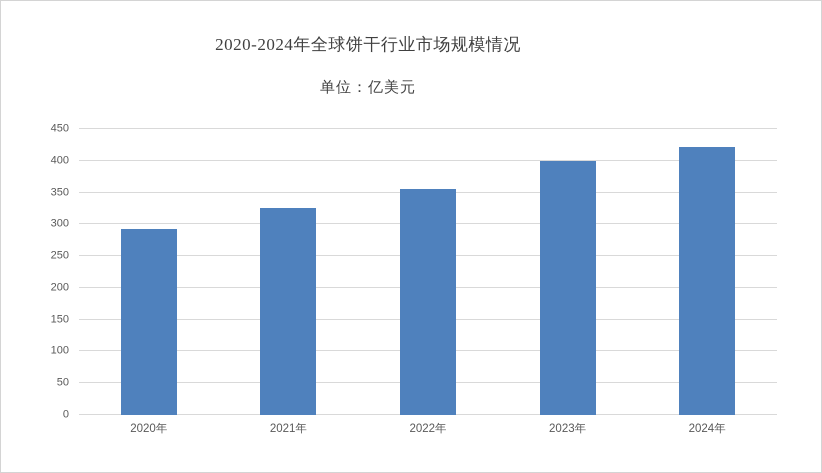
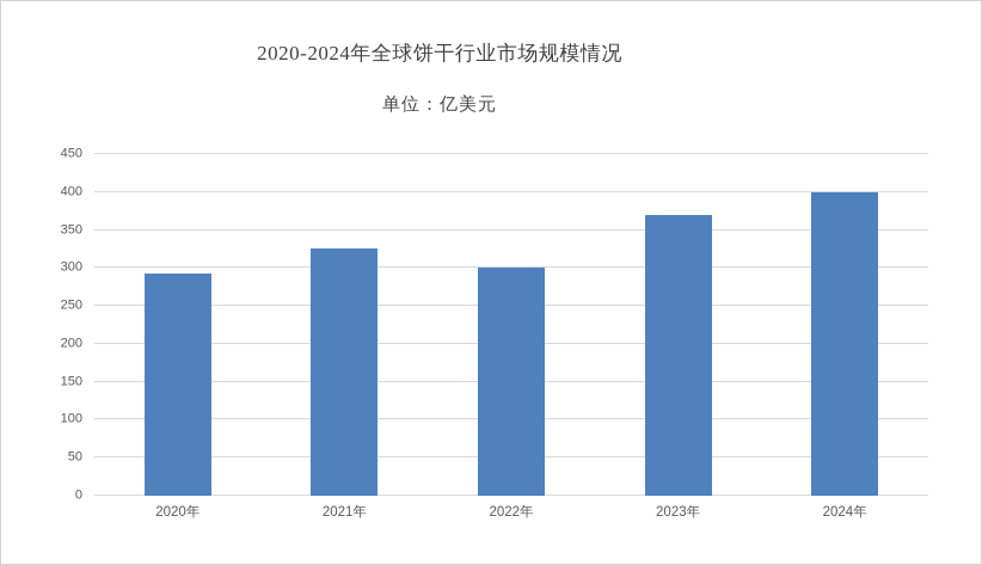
2022年: 360 -> 300
2023年: 400 -> 370
2024年: 420 -> 400
